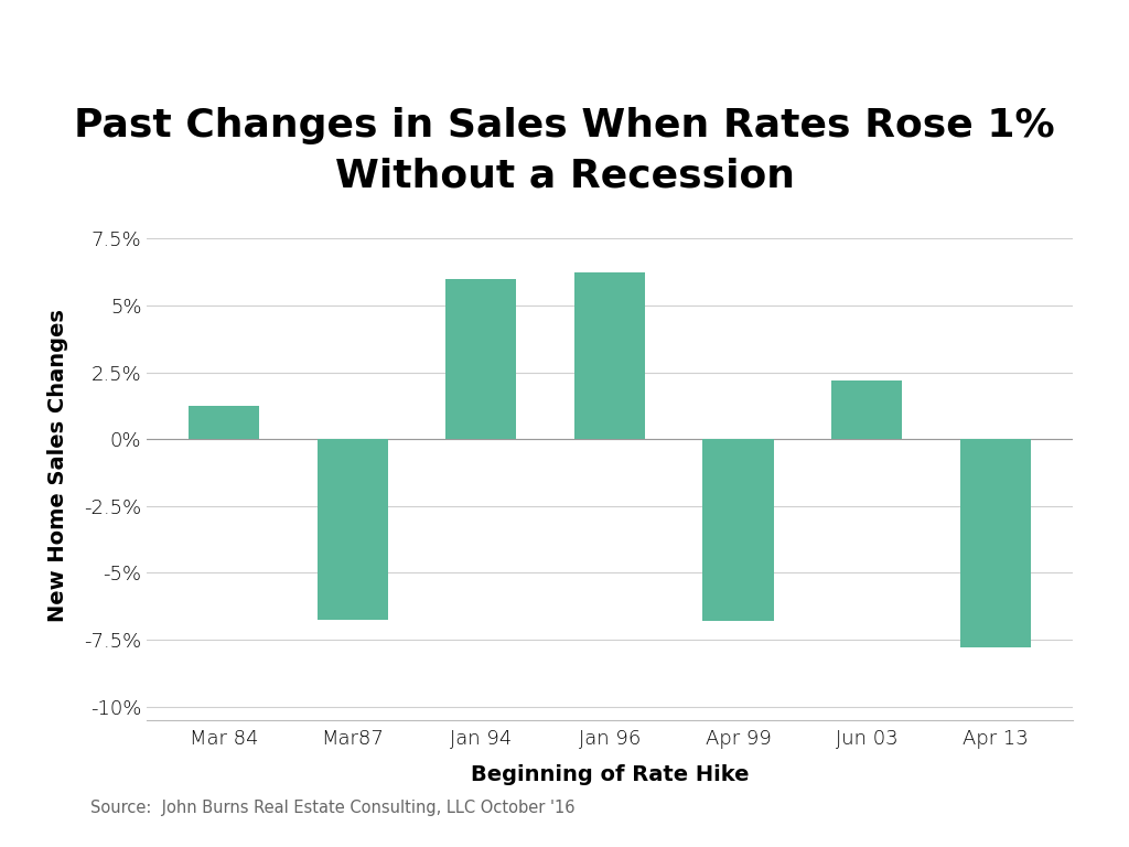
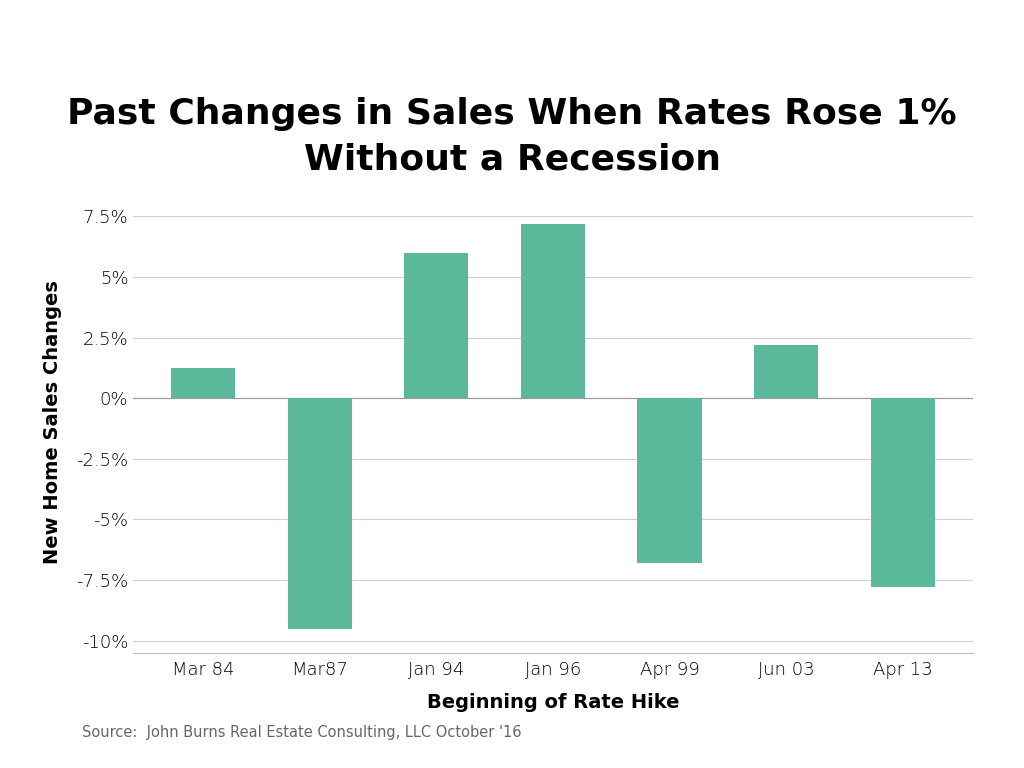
Mar87: -6.75% -> -9.50%
Jan 96: 6.25% -> 7.20%
